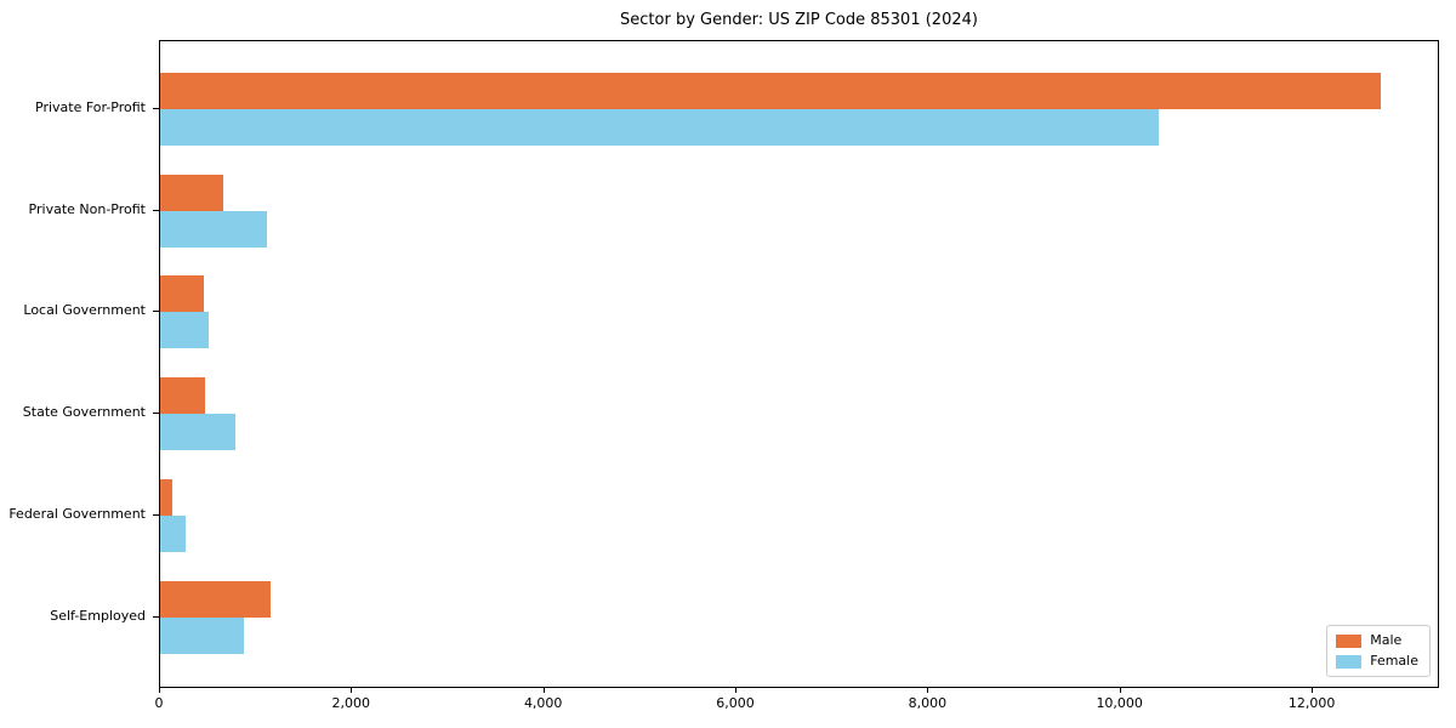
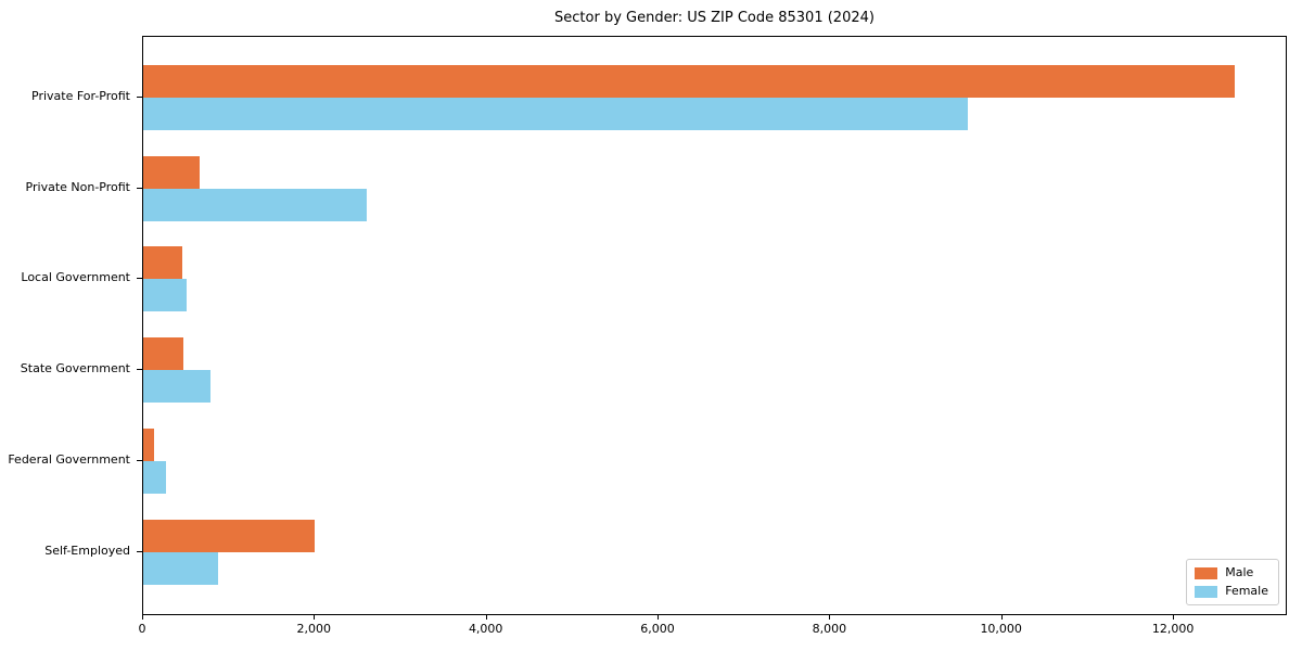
Female/Private For-Profit: 10400 -> 9600
Female/Private Non-Profit: 1100 -> 2600
Male/Self-Employed: 1200 -> 2000
